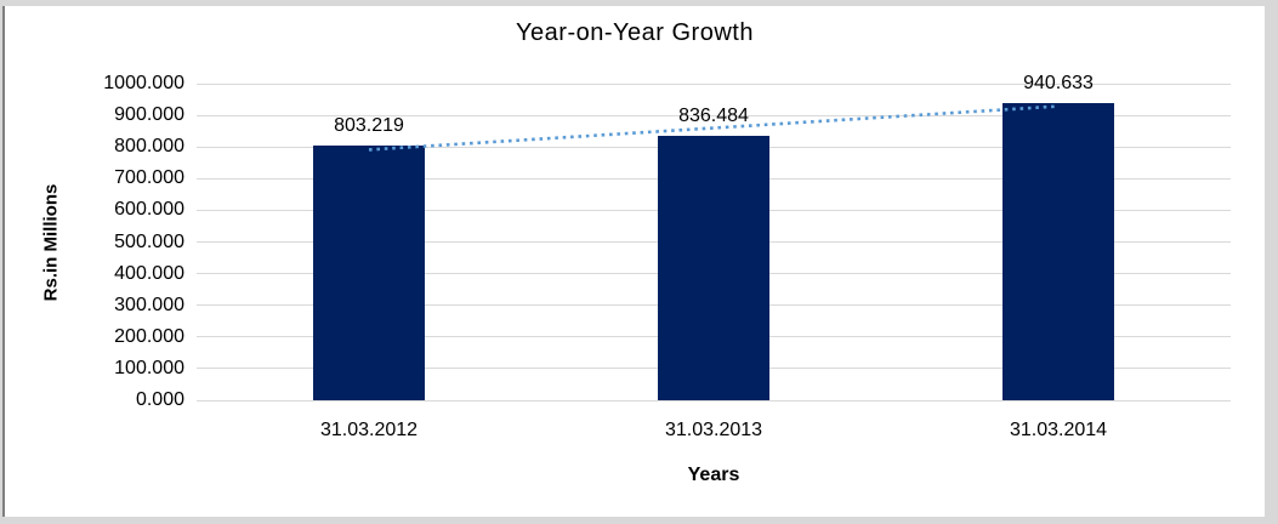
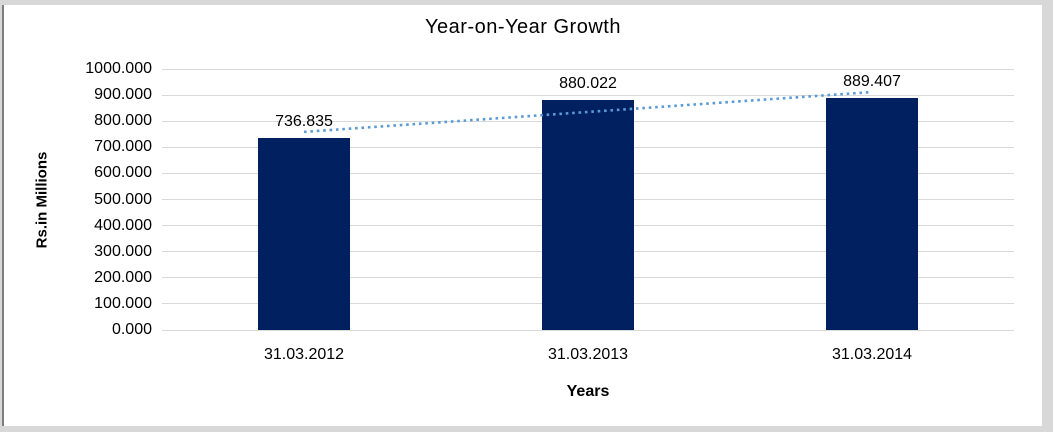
31.03.2012: 803.219 -> 736.835
31.03.2013: 836.484 -> 880.022
31.03.2014: 940.633 -> 889.407
